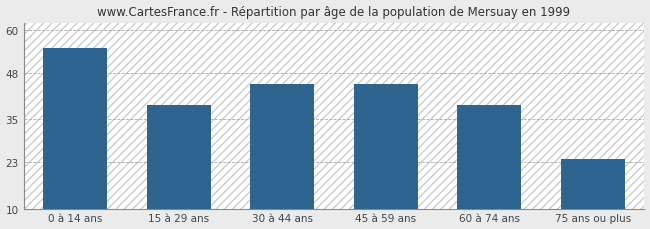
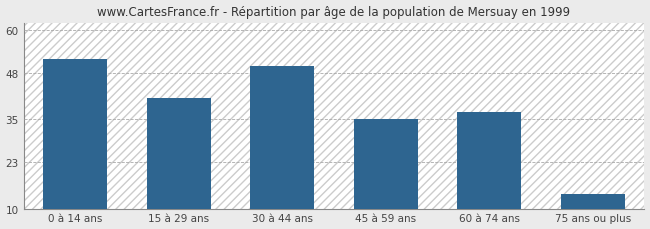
0 à 14 ans: 55 -> 52
15 à 29 ans: 39 -> 41
30 à 44 ans: 45 -> 50
45 à 59 ans: 45 -> 35
60 à 74 ans: 39 -> 37
75 ans ou plus: 24 -> 14
